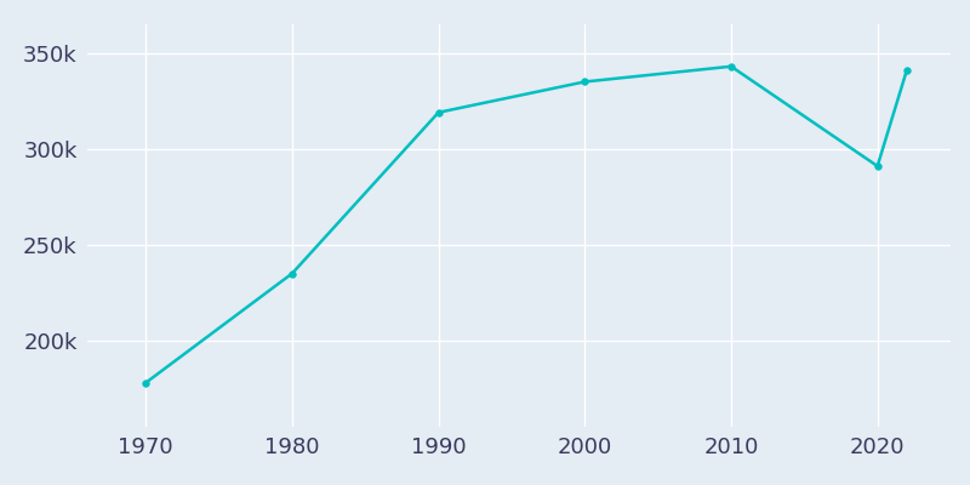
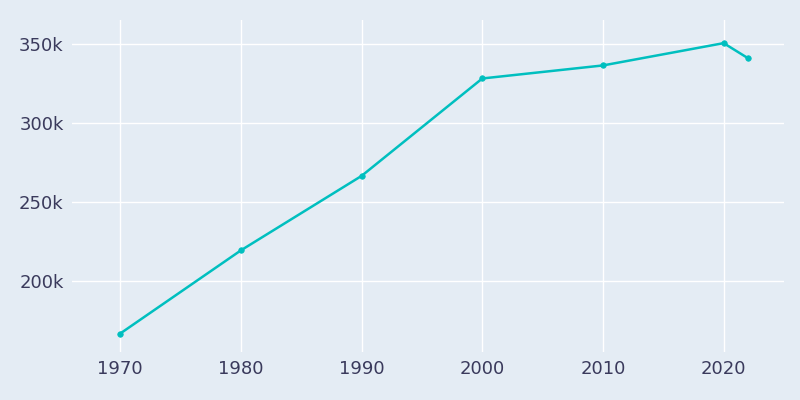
1970: 178k -> 167k
1980: 235k -> 219k
1990: 319k -> 266k
2000: 335k -> 328k
2010: 343k -> 336k
2020: 291k -> 350k
